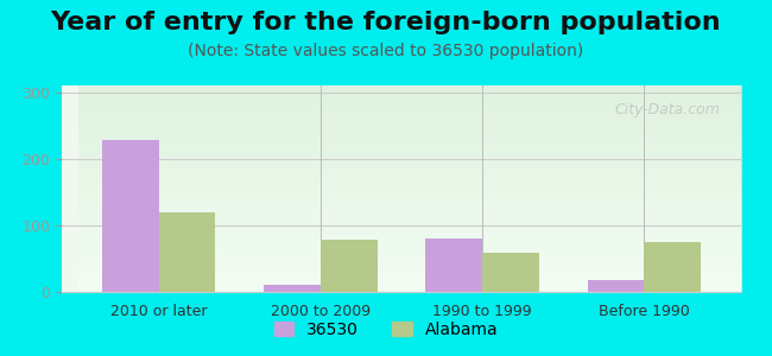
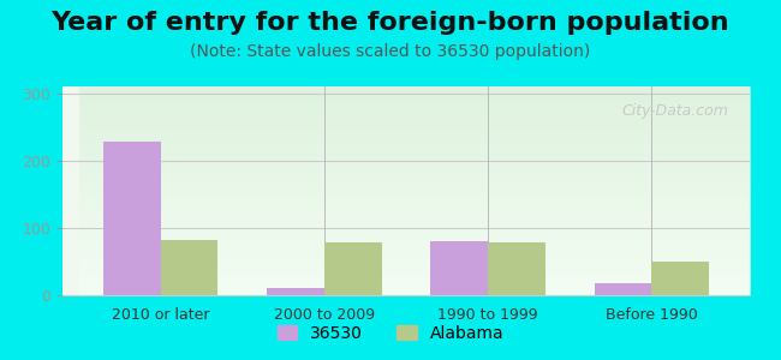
Alabama/2010 or later: 120 -> 82
Alabama/1990 to 1999: 58 -> 78
Alabama/Before 1990: 75 -> 50
